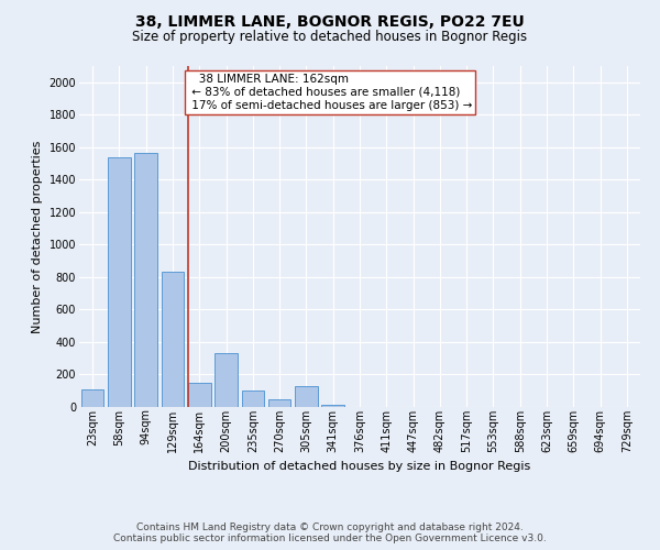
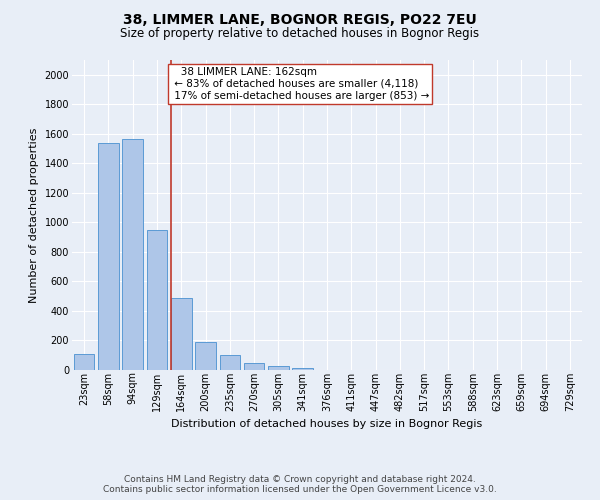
129sqm: 830 -> 950
164sqm: 150 -> 490
200sqm: 330 -> 190
305sqm: 130 -> 20
